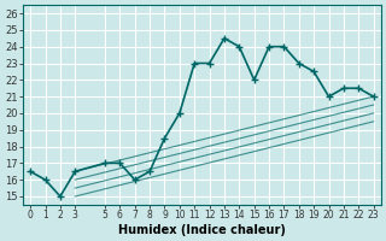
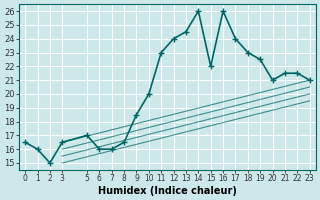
6: 17.0 -> 16.0
12: 23.0 -> 24.0
14: 24.0 -> 26.0
16: 24.0 -> 26.0
